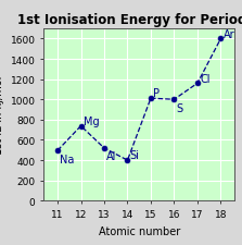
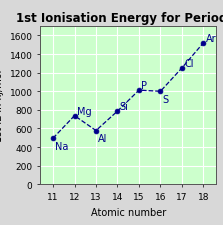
13: 520 -> 580
14: 400 -> 790
17: 1160 -> 1250
18: 1600 -> 1520
